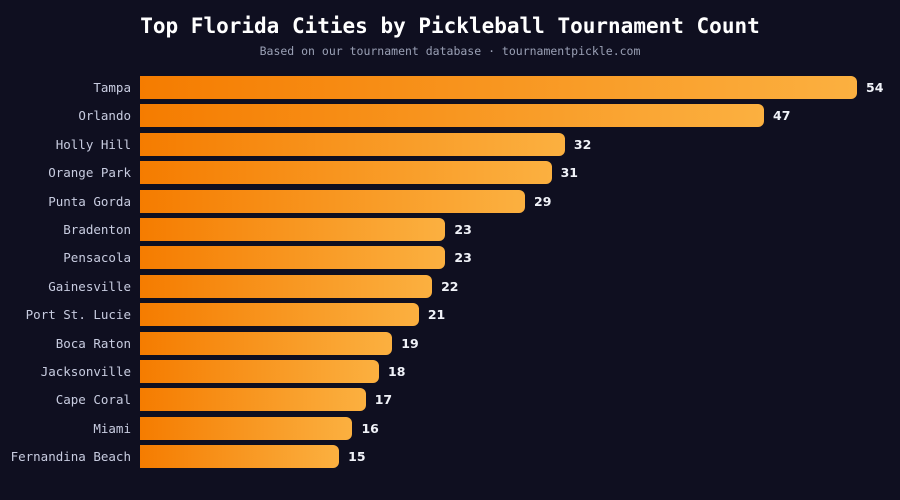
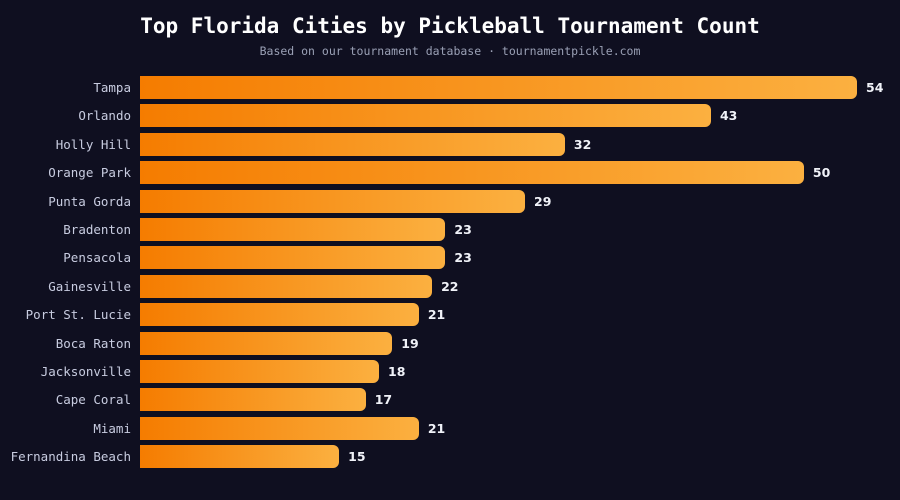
Orlando: 47 -> 43
Orange Park: 31 -> 50
Miami: 16 -> 21
